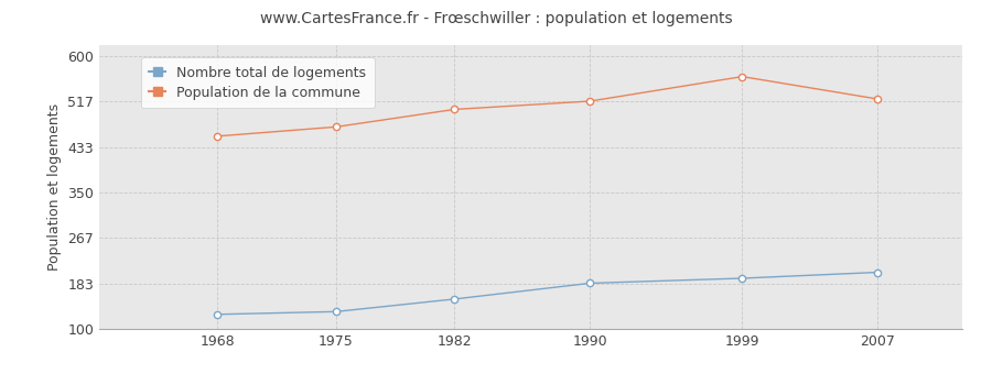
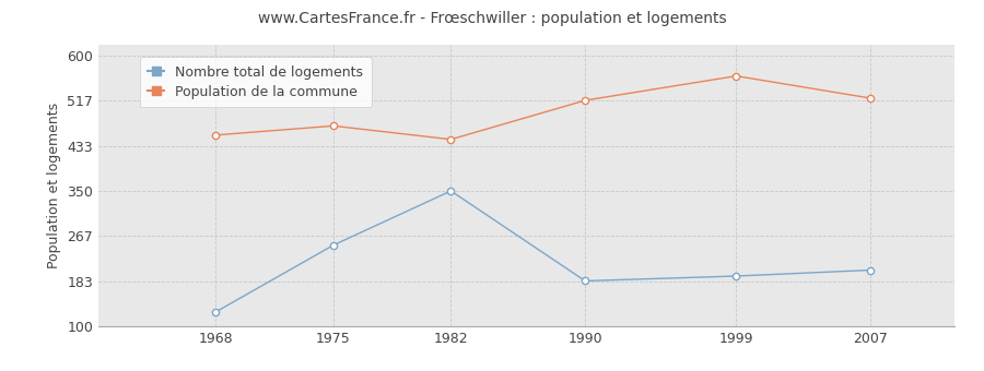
Nombre total de logements/1975: 132 -> 250
Nombre total de logements/1982: 155 -> 350
Population de la commune/1982: 502 -> 445
